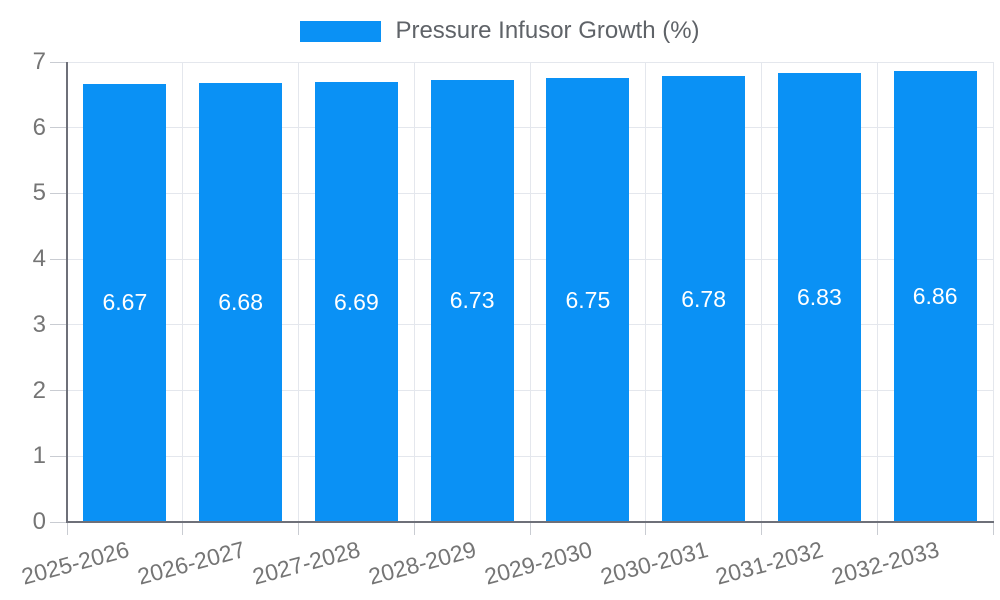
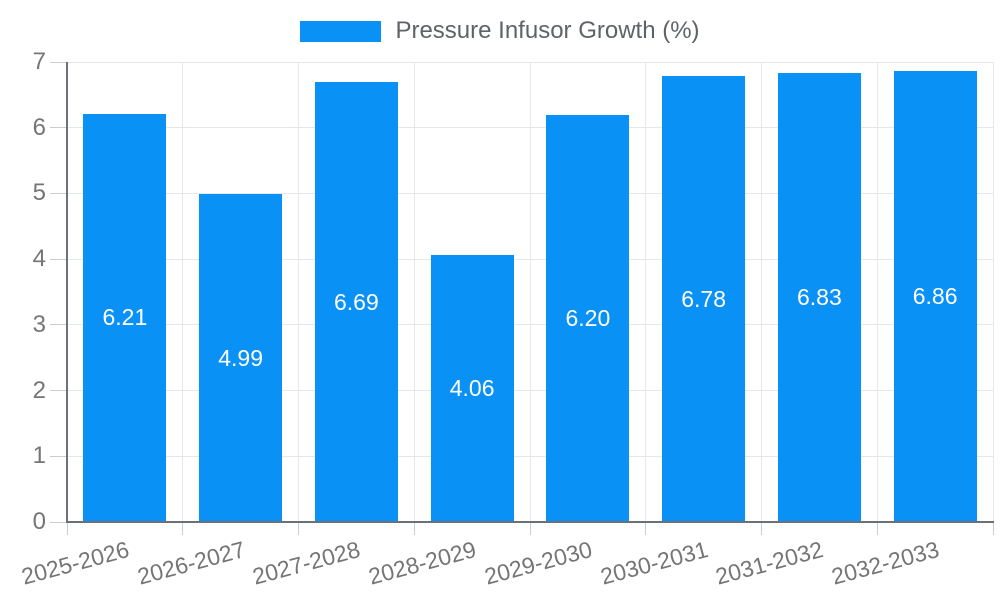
2025-2026: 6.67 -> 6.21
2026-2027: 6.68 -> 4.99
2028-2029: 6.73 -> 4.06
2029-2030: 6.75 -> 6.20
